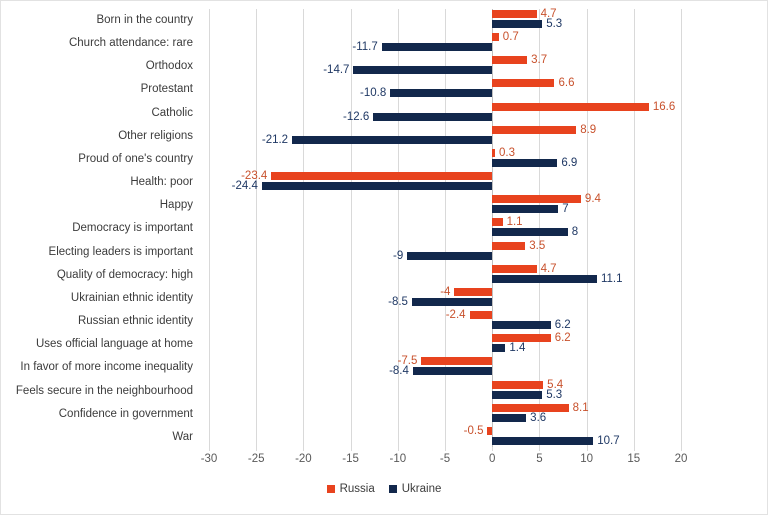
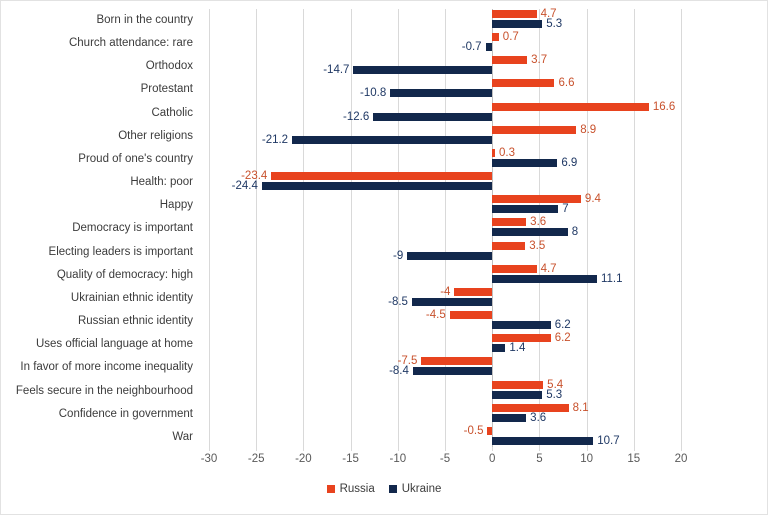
Ukraine/Church attendance: rare: -11.7 -> -0.7
Russia/Democracy is important: 1.1 -> 3.6
Russia/Russian ethnic identity: -2.4 -> -4.5
